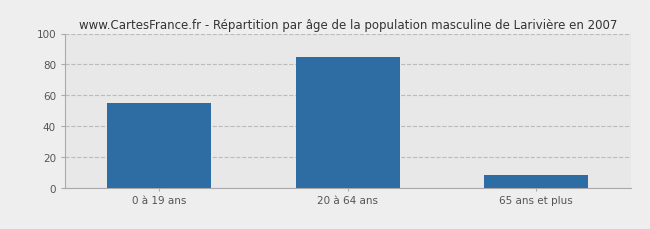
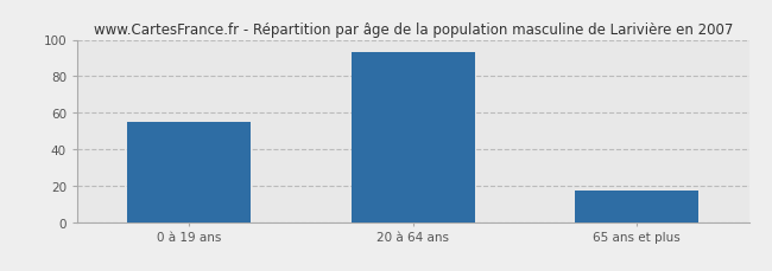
20 à 64 ans: 85 -> 93
65 ans et plus: 8 -> 17
